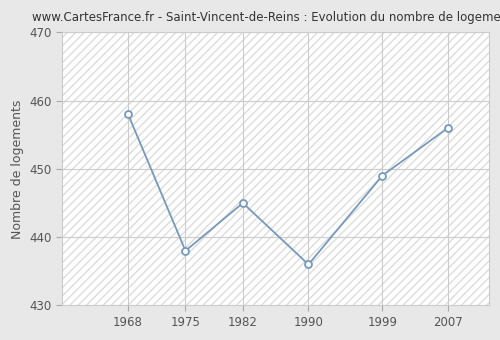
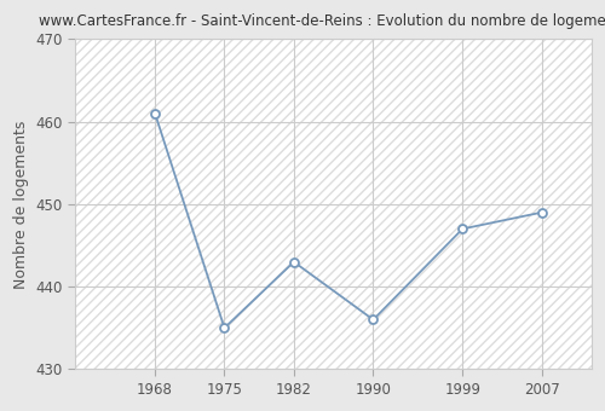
1968: 458 -> 461
1975: 438 -> 435
1982: 445 -> 443
1999: 449 -> 447
2007: 456 -> 449
